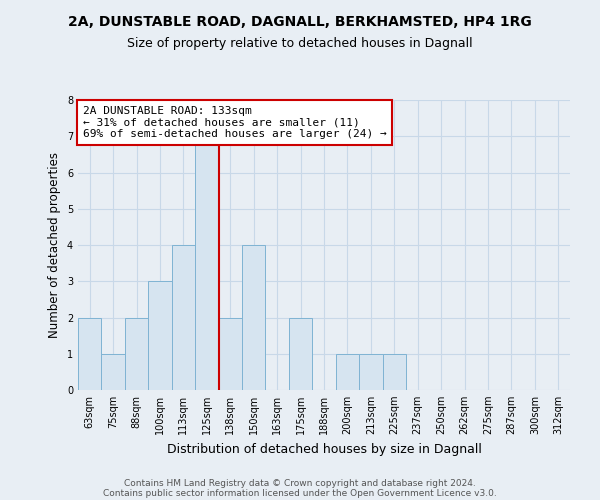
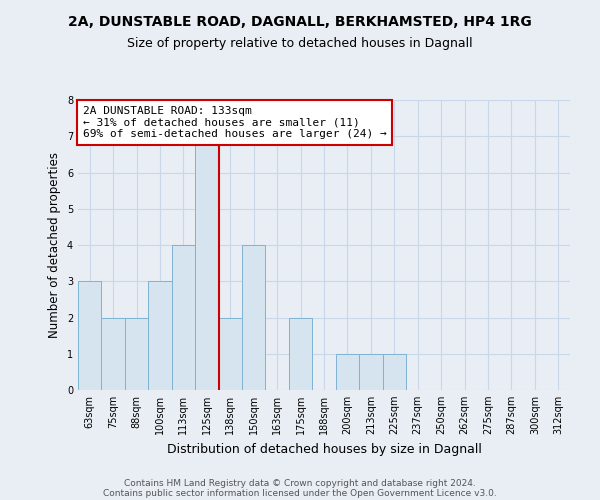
63sqm: 2 -> 3
75sqm: 1 -> 2
